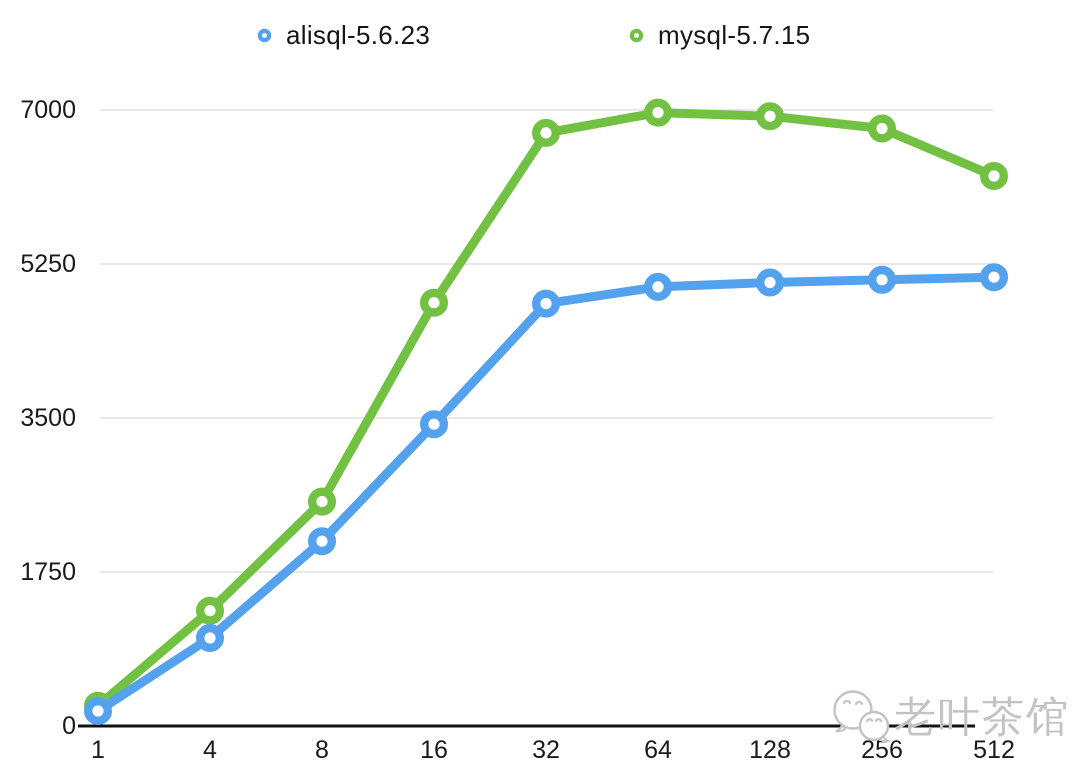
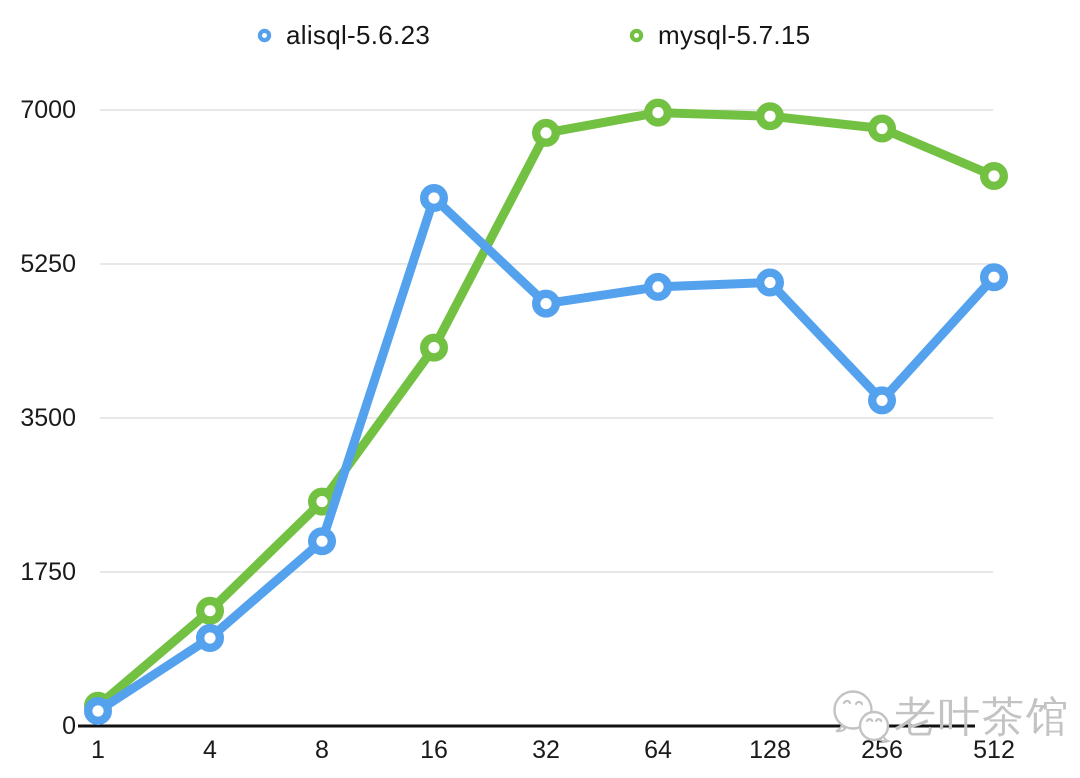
alisql-5.6.23/16: 3400 -> 6000
mysql-5.7.15/16: 4800 -> 4300
alisql-5.6.23/256: 5100 -> 3700
